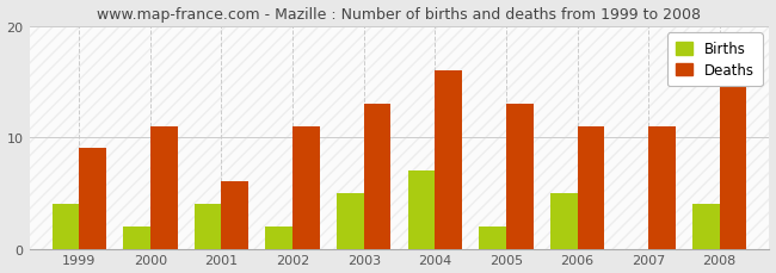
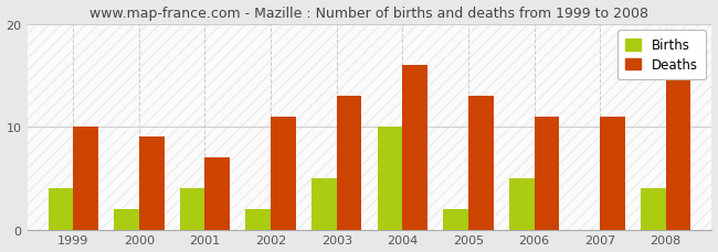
Deaths/1999: 9 -> 10
Deaths/2000: 11 -> 9
Deaths/2001: 6 -> 7
Births/2004: 7 -> 10
